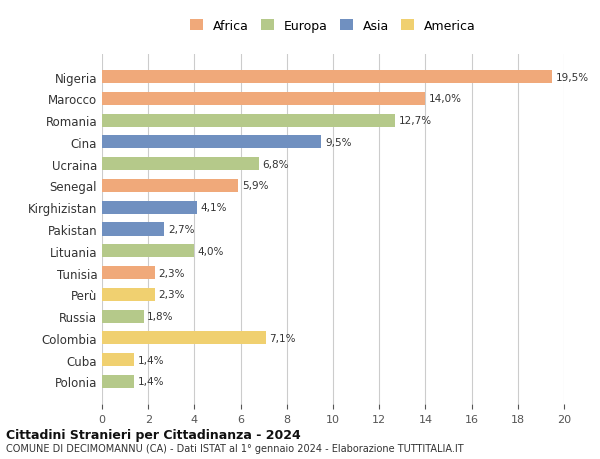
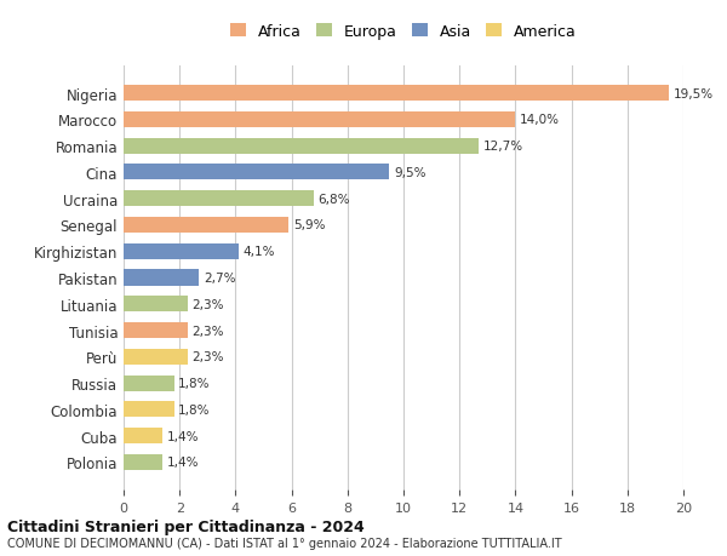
Lituania: 4,0% -> 2,3%
Colombia: 7,1% -> 1,8%
